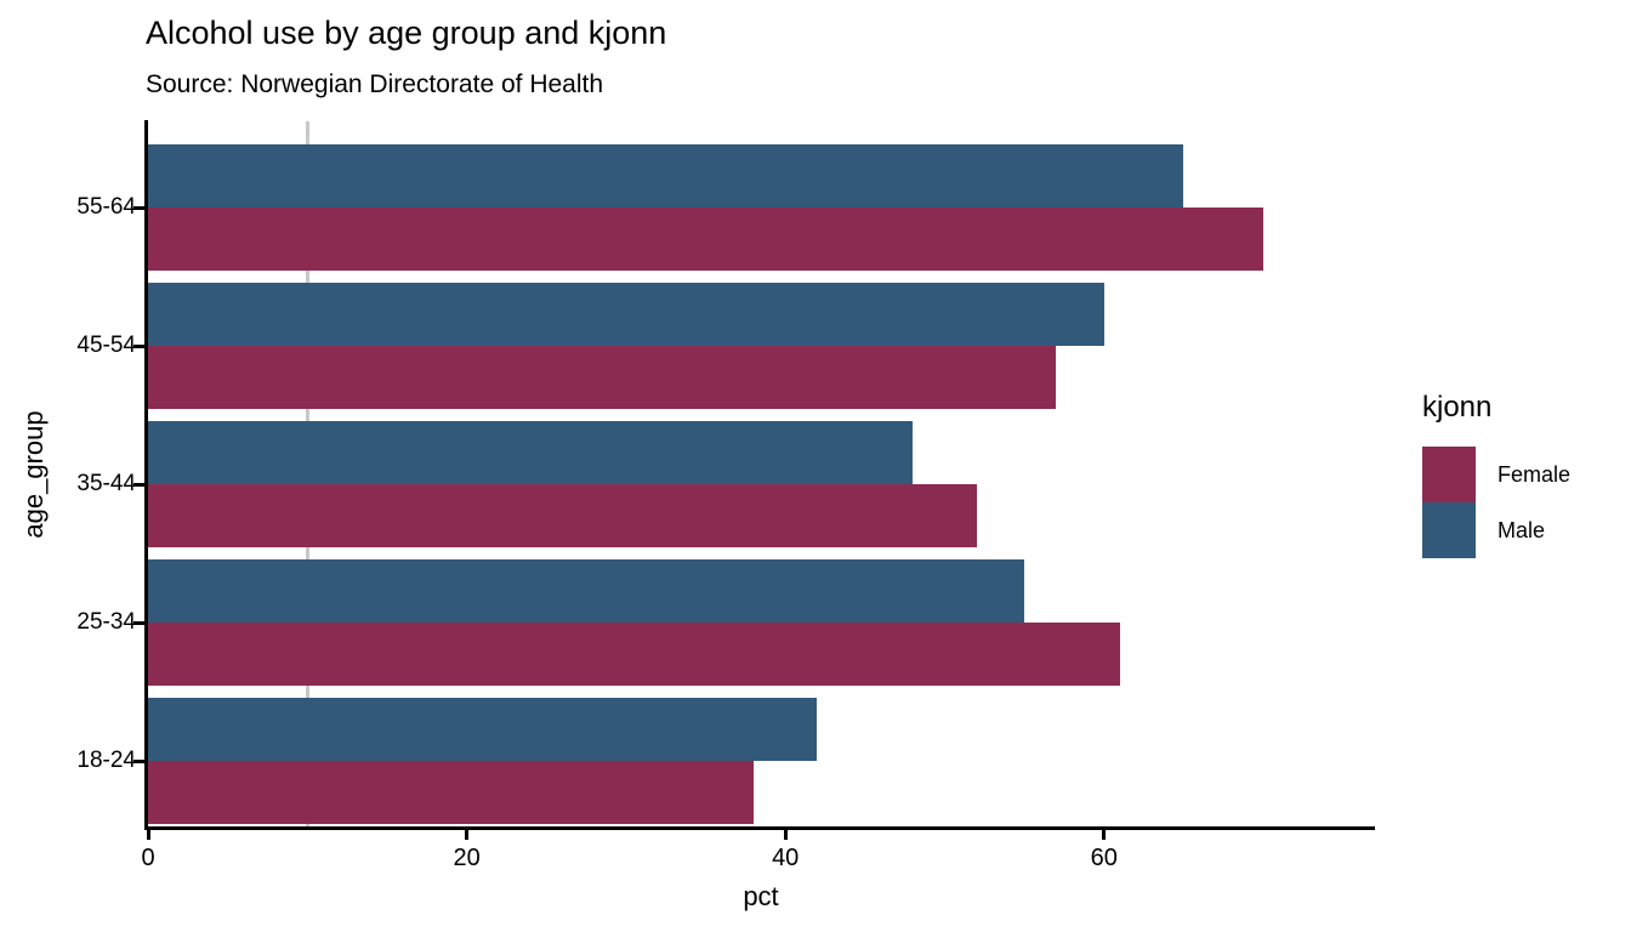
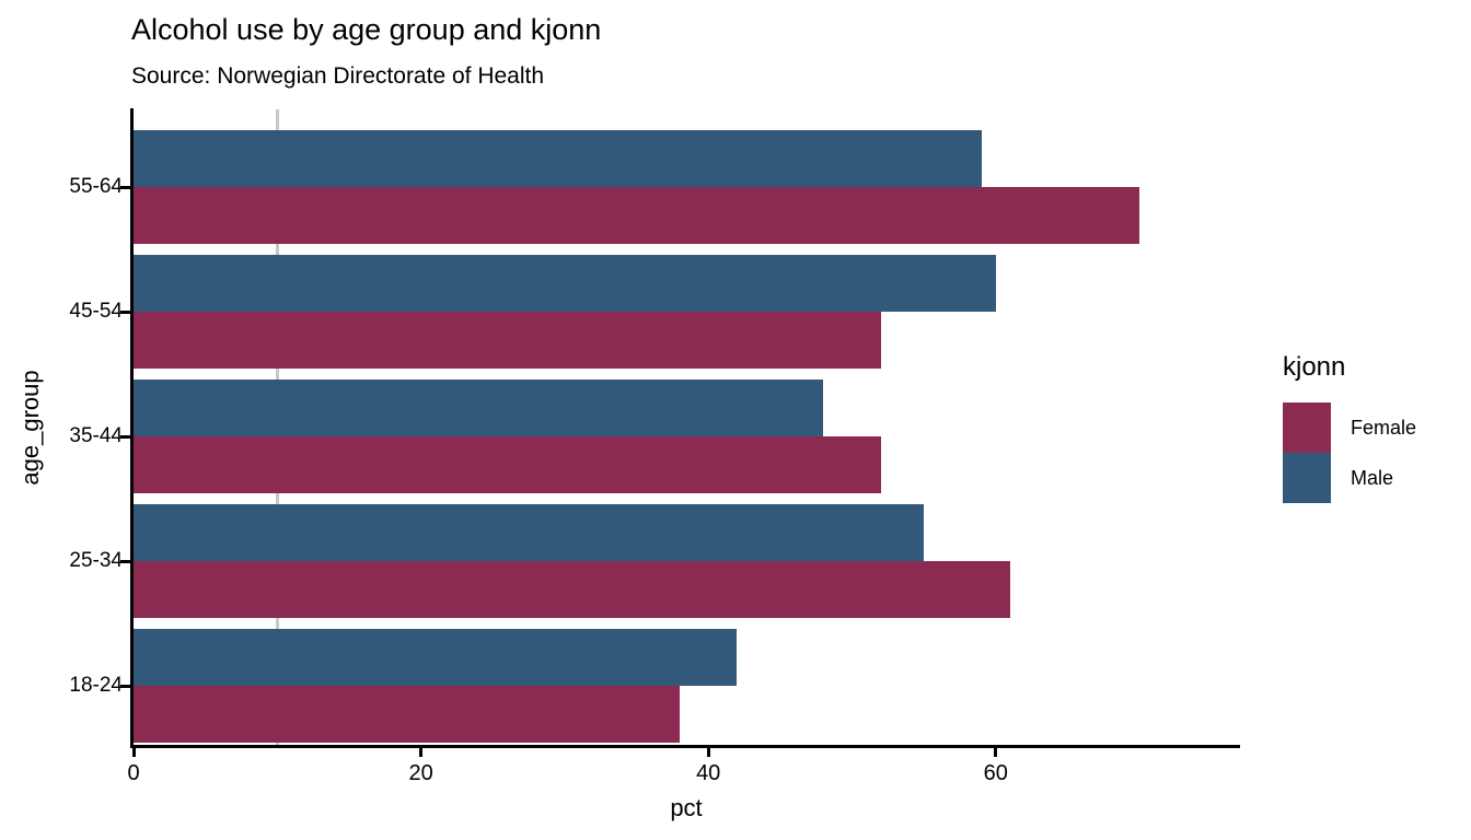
Male/55-64: 65 -> 59
Female/45-54: 57 -> 52
